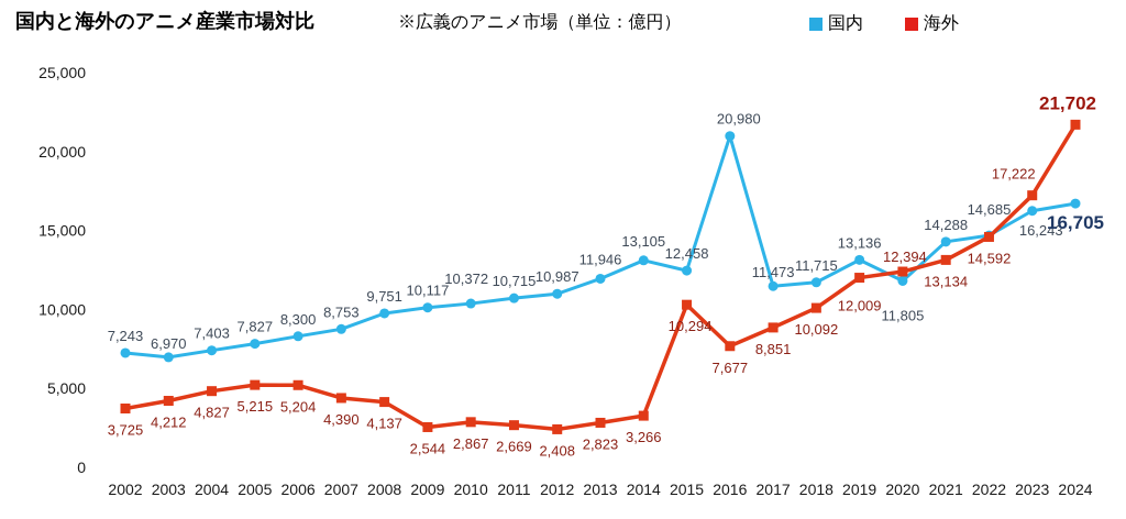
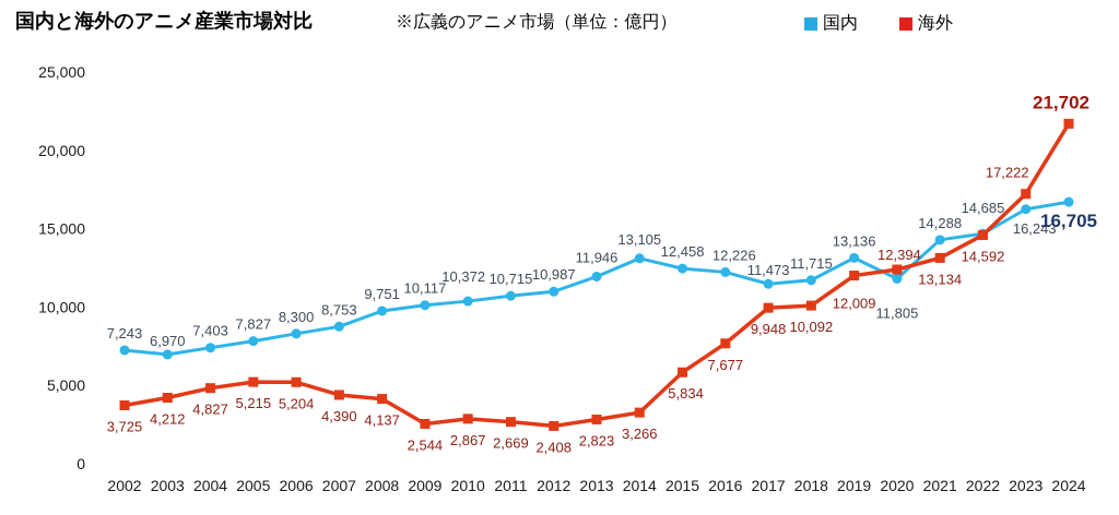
海外/2015: 10,294 -> 5,834
国内/2016: 20,980 -> 12,226
海外/2017: 8,851 -> 9,948
